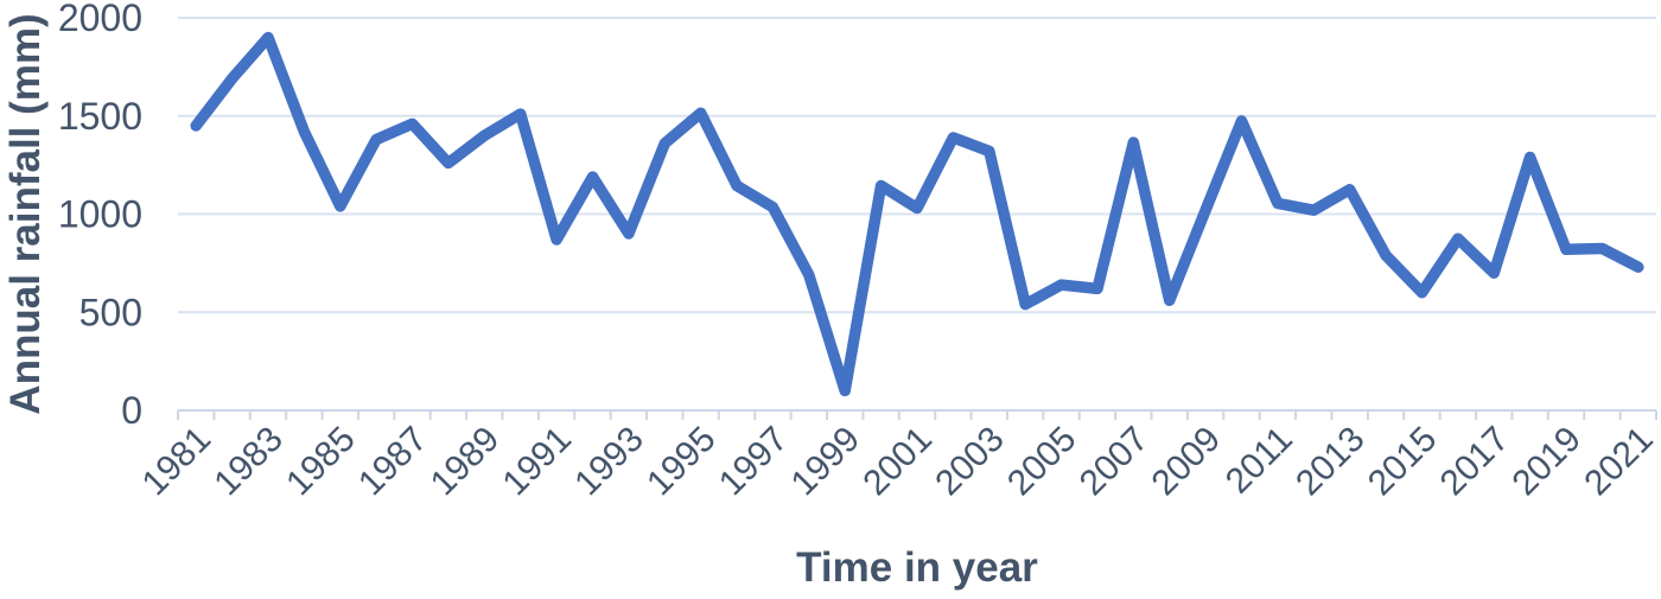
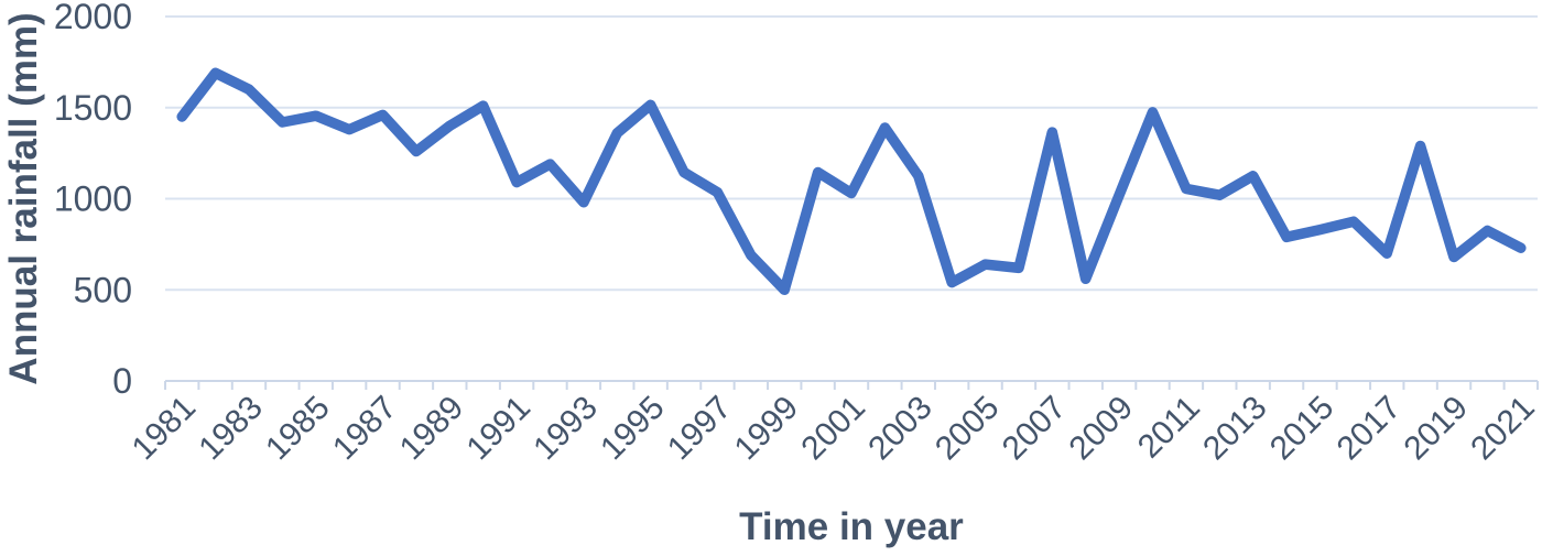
1983: 1900 -> 1600
1985: 1040 -> 1460
1991: 870 -> 1090
1993: 900 -> 980
1999: 100 -> 500
2003: 1320 -> 1120
2015: 600 -> 830
2019: 820 -> 680
